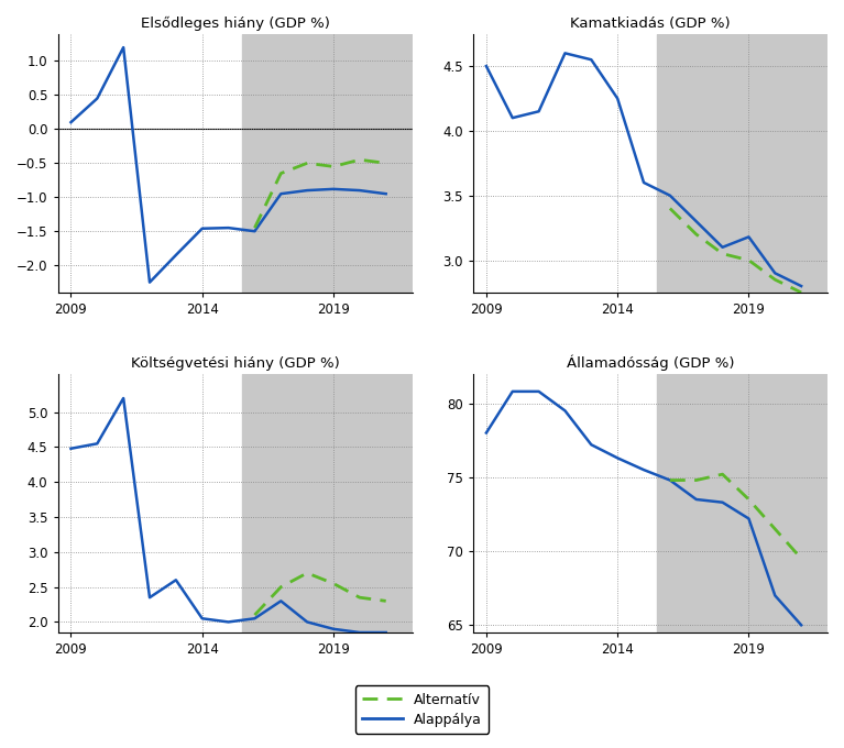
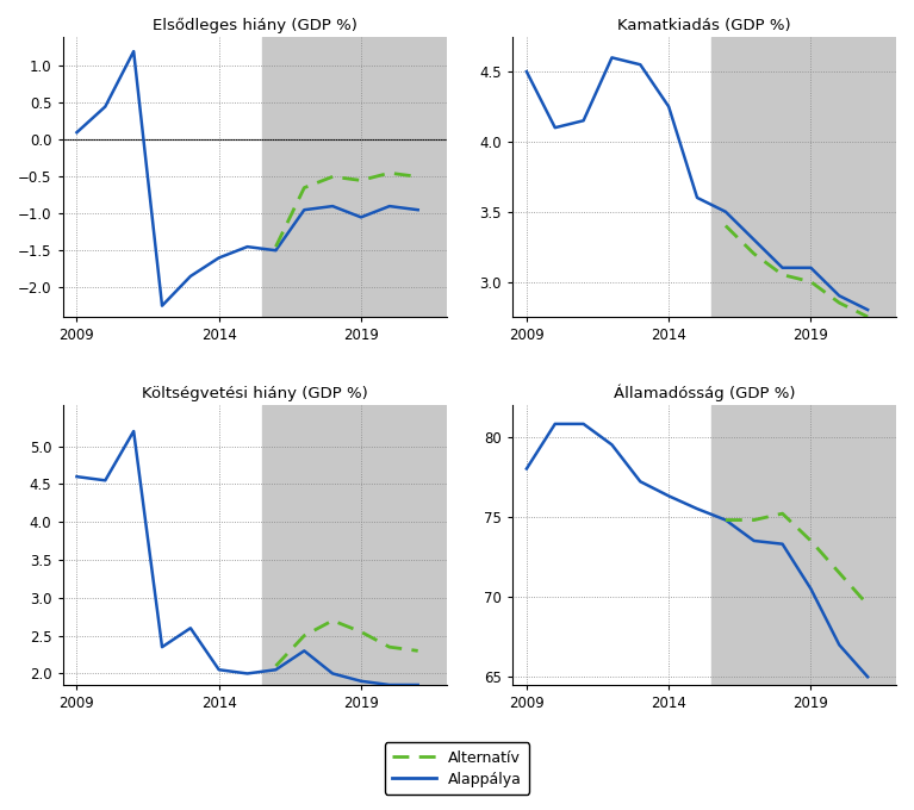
Elsődleges hiány (GDP %)/Alappálya/2014: -1.46 -> -1.60
Elsődleges hiány (GDP %)/Alappálya/2019: -0.88 -> -1.05
Kamatkiadás (GDP %)/Alappálya/2019: 3.18 -> 3.10
Költségvetési hiány (GDP %)/Alappálya/2009: 4.48 -> 4.60
Államadósság (GDP %)/Alappálya/2019: 72.2 -> 70.5
